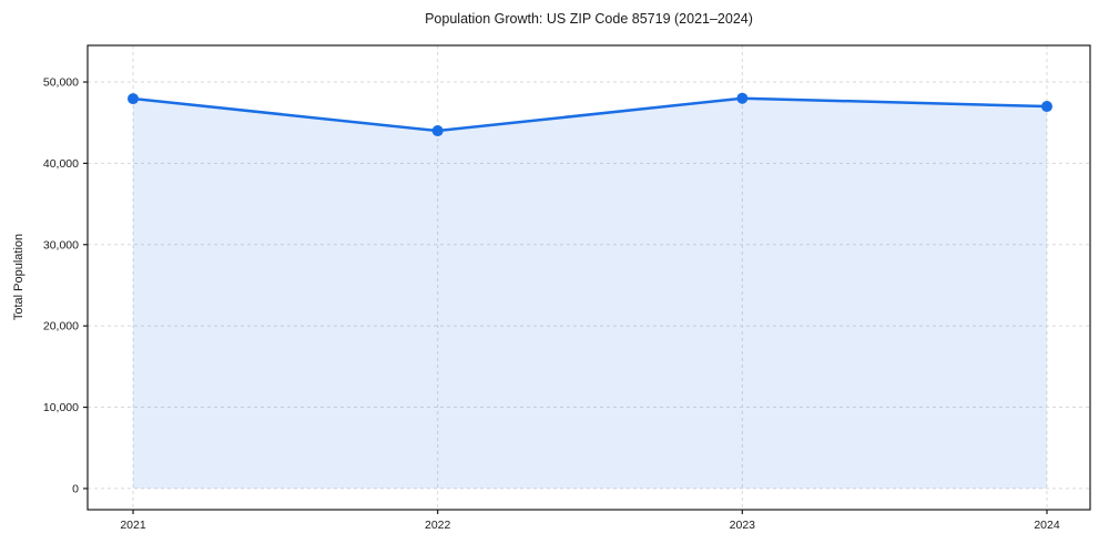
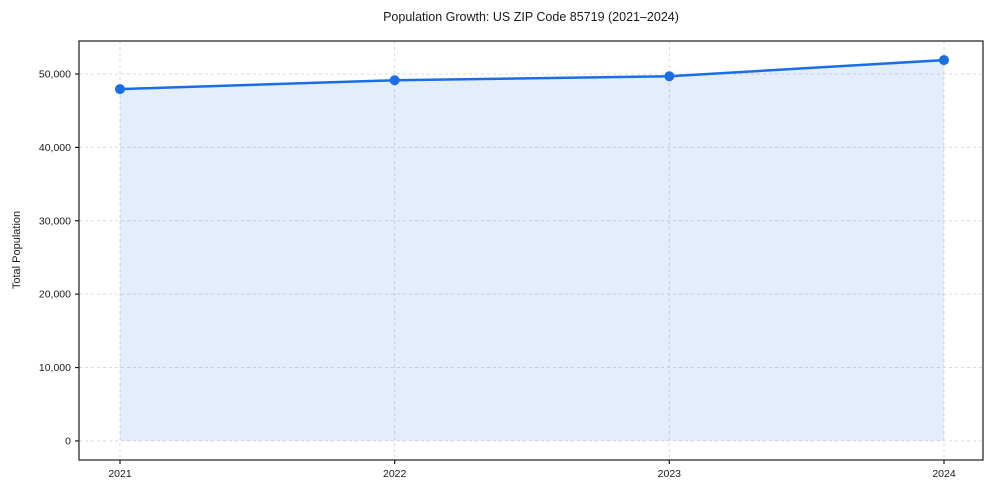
2022: 44000 -> 49000
2023: 48000 -> 50000
2024: 47000 -> 52000
